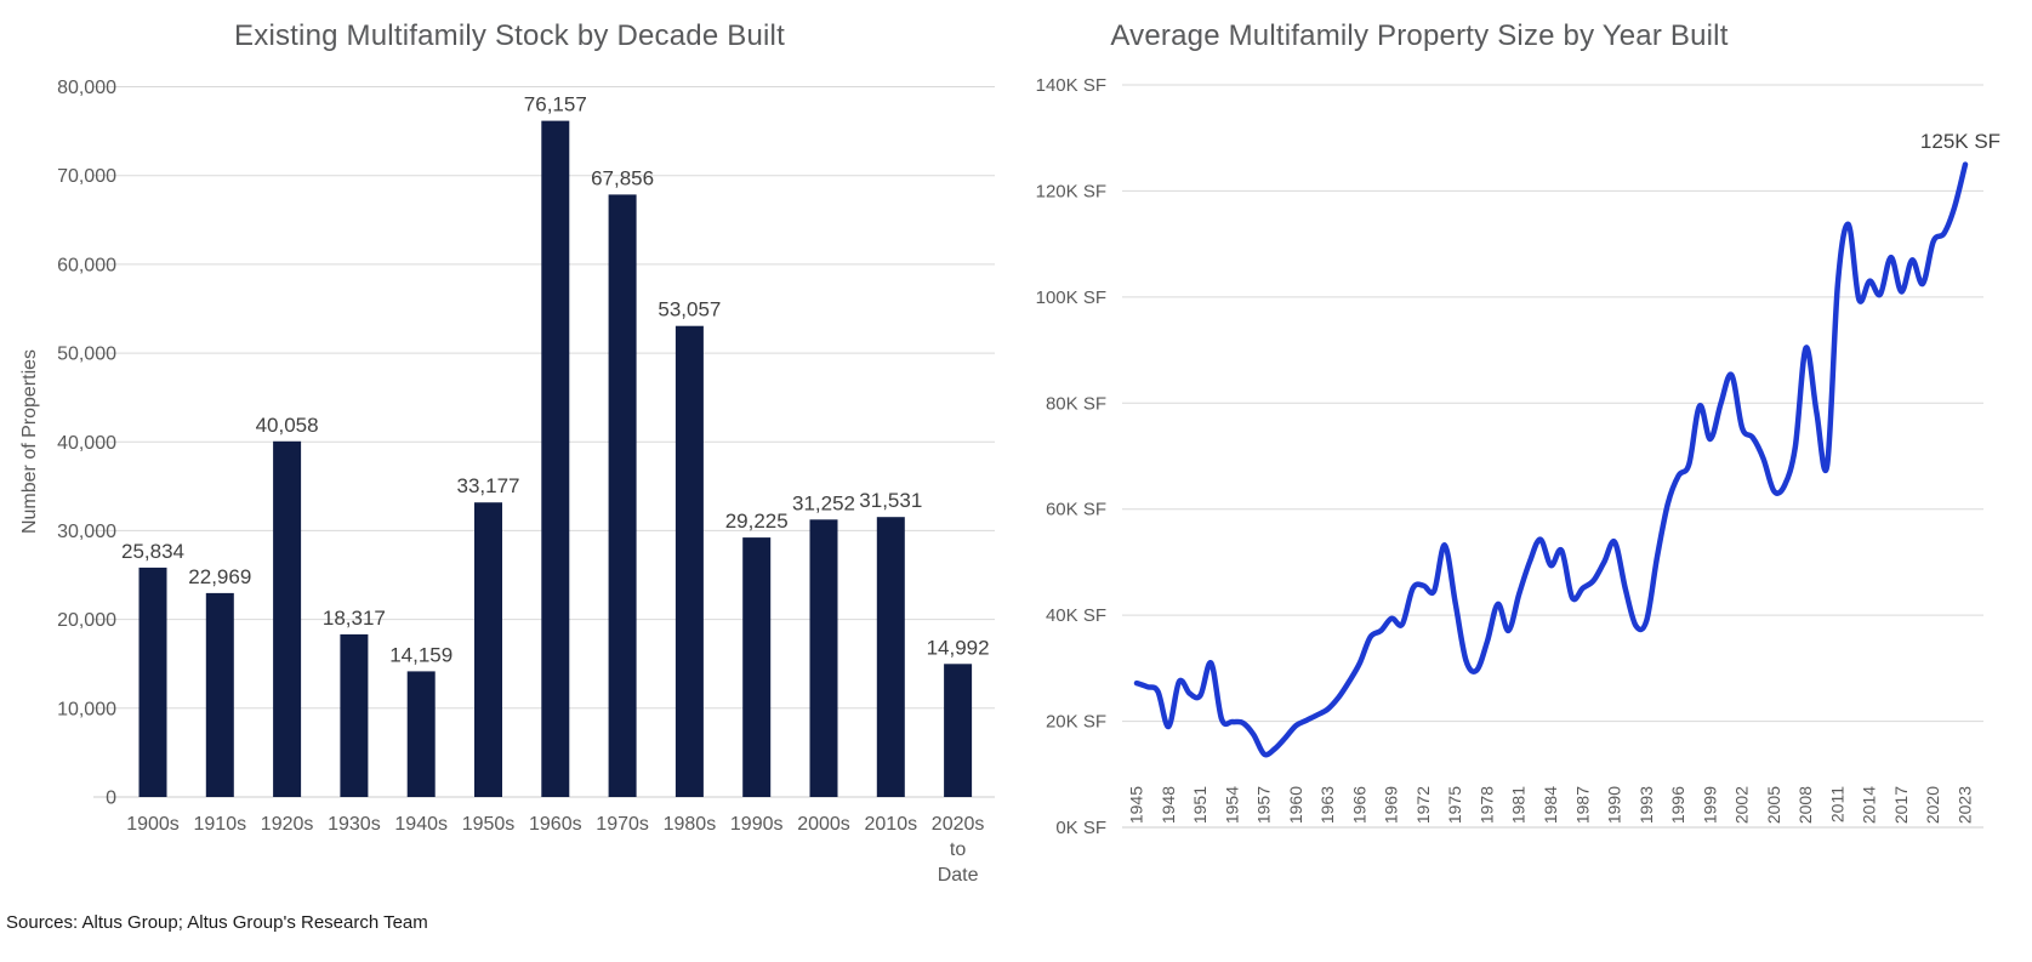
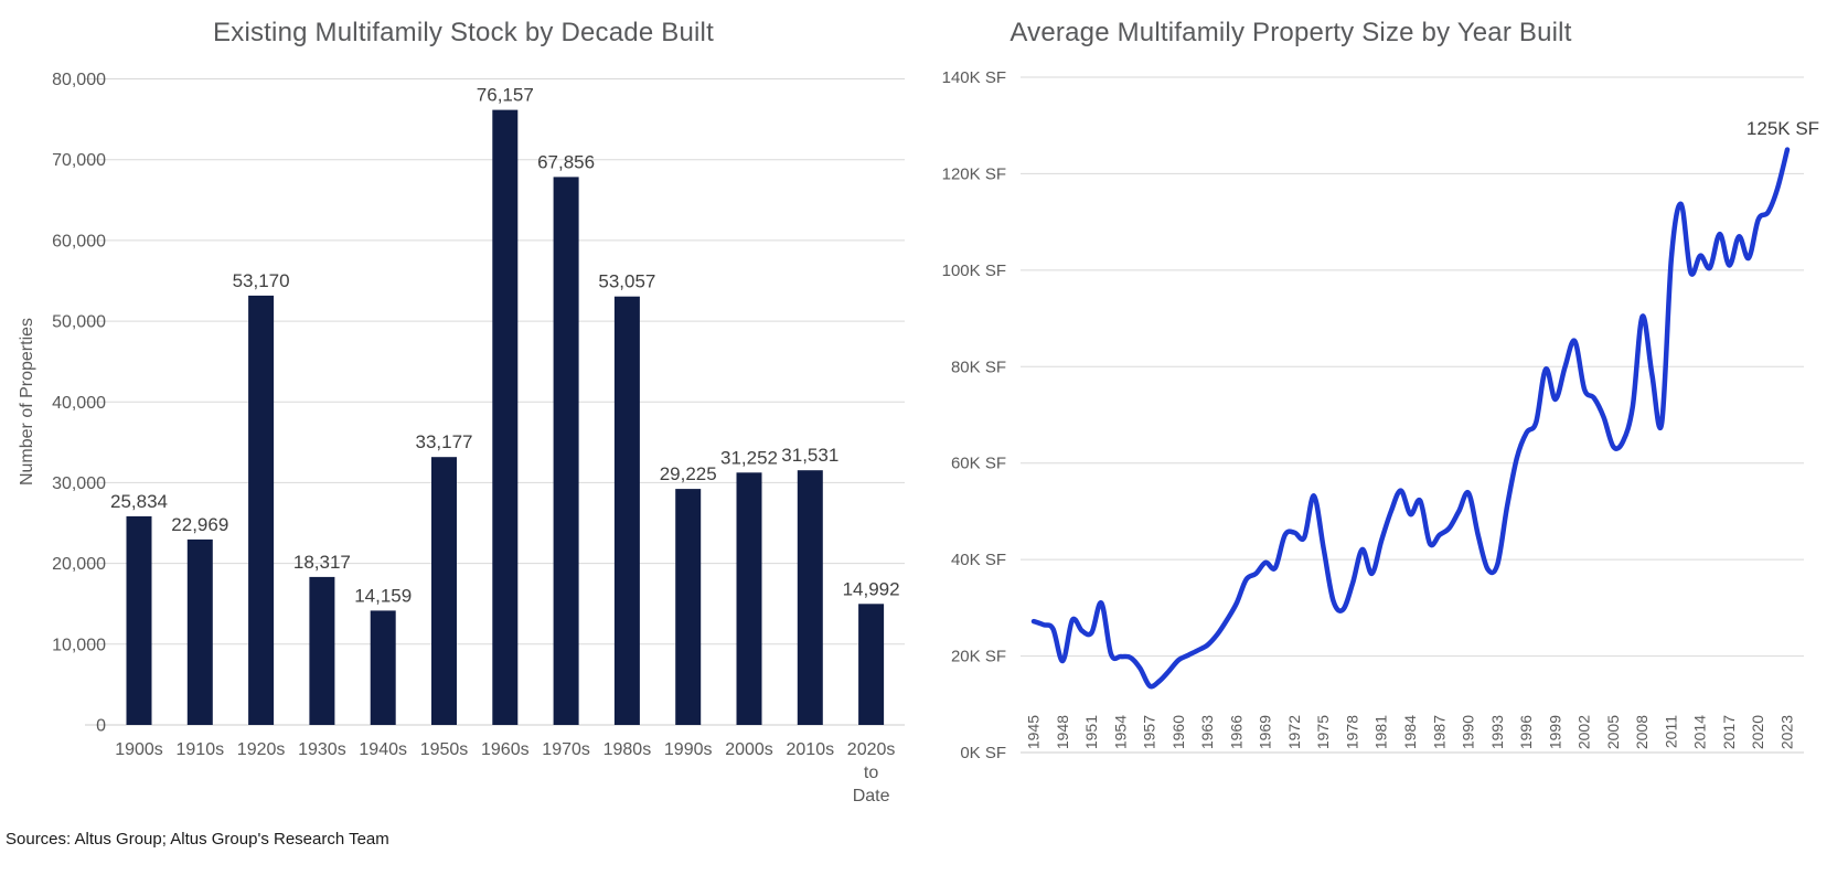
Existing Multifamily Stock by Decade Built/1920s: 40,058 -> 53,170
